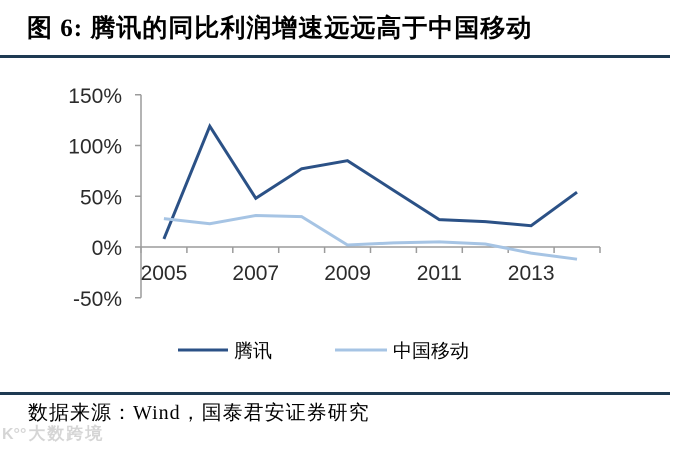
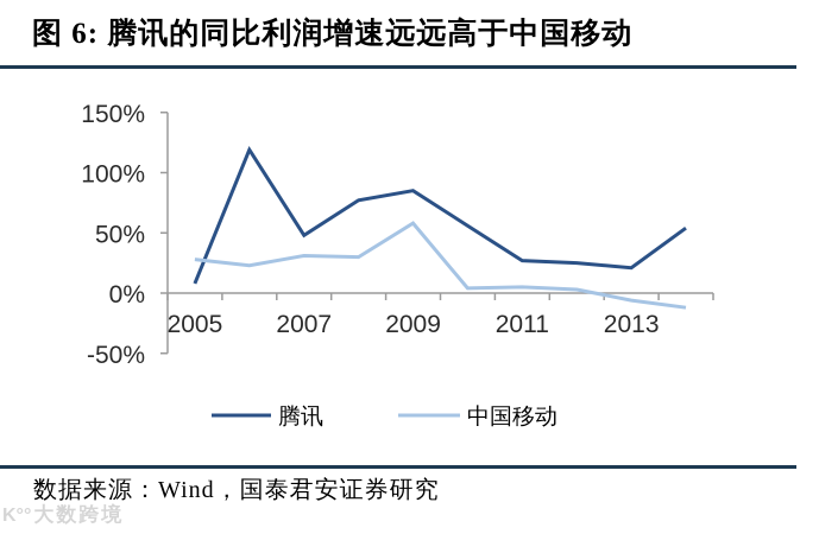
中国移动/2009: 2% -> 58%
